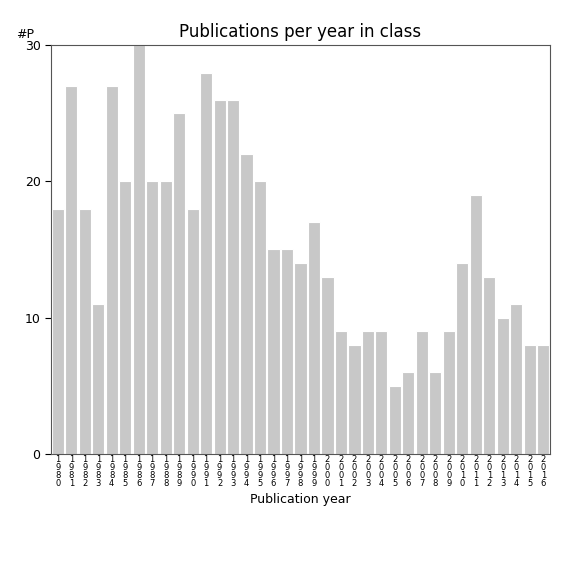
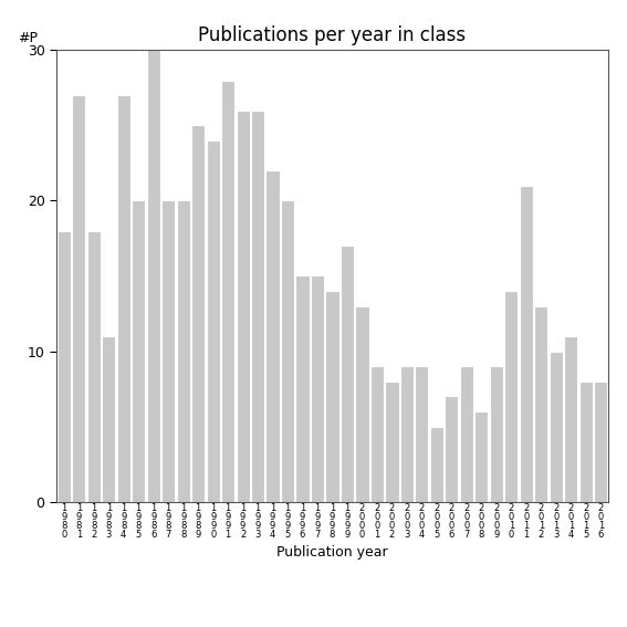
1 9 9 0: 18 -> 24
2 0 0 6: 6 -> 7
2 0 1 1: 19 -> 21
